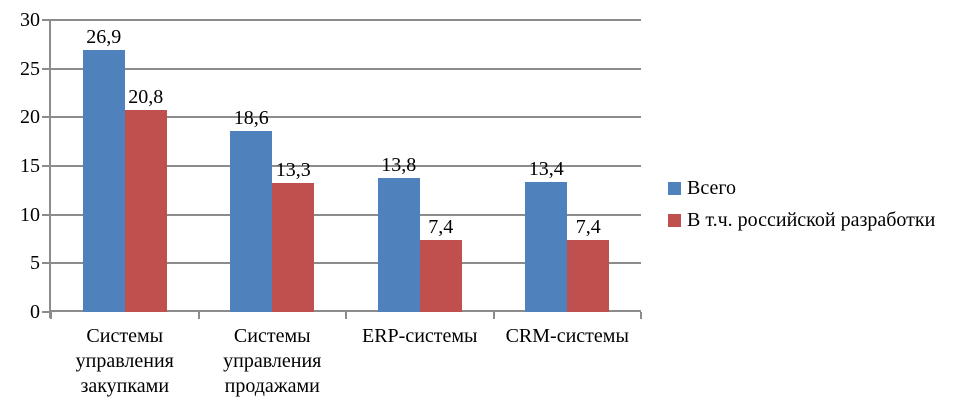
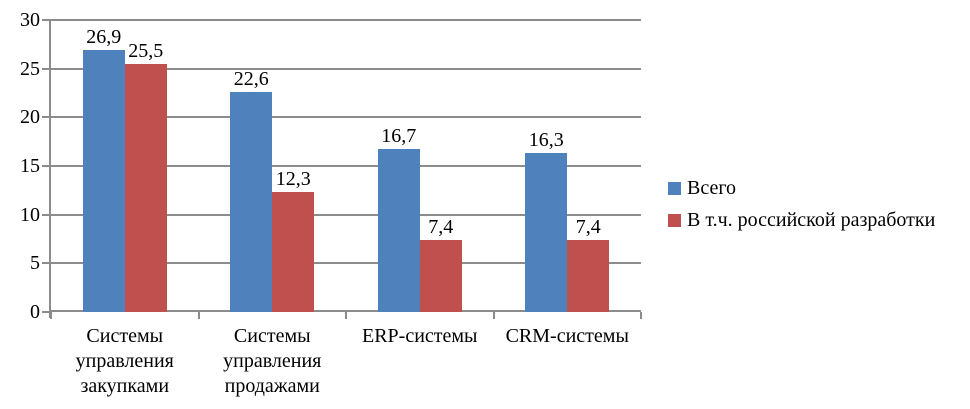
В т.ч. российской разработки/Системы управления закупками: 20,8 -> 25,5
Всего/Системы управления продажами: 18,6 -> 22,6
В т.ч. российской разработки/Системы управления продажами: 13,3 -> 12,3
Всего/ERP-системы: 13,8 -> 16,7
Всего/CRM-системы: 13,4 -> 16,3
